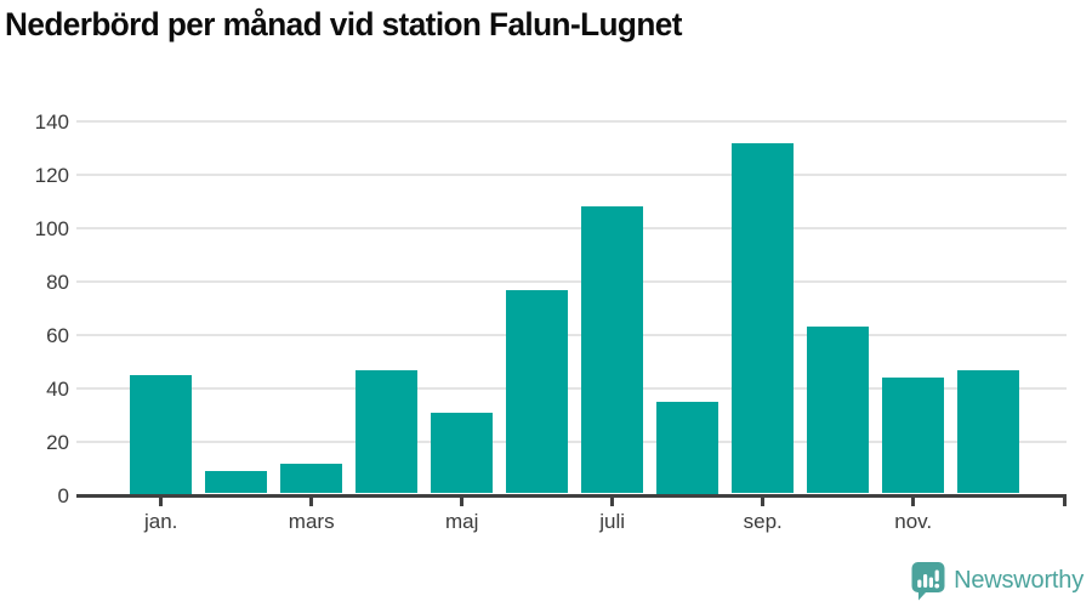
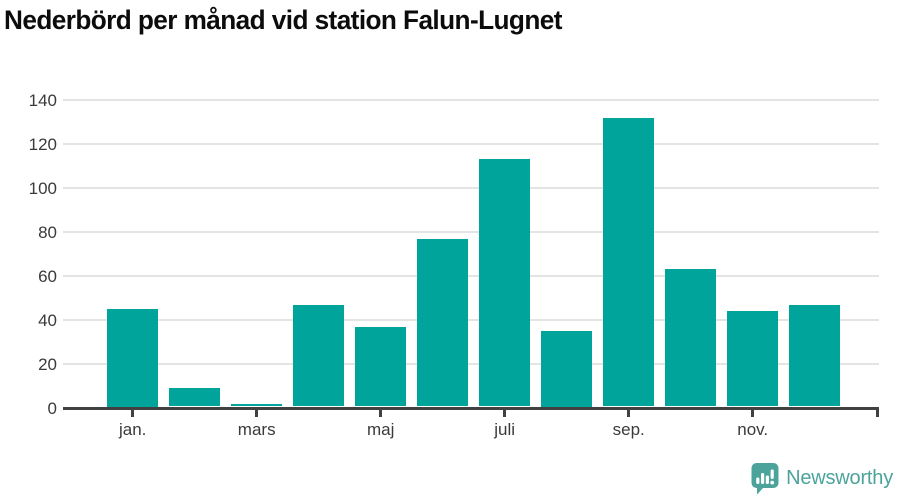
mars: 12 -> 2
maj: 31 -> 37
juli: 108 -> 113
